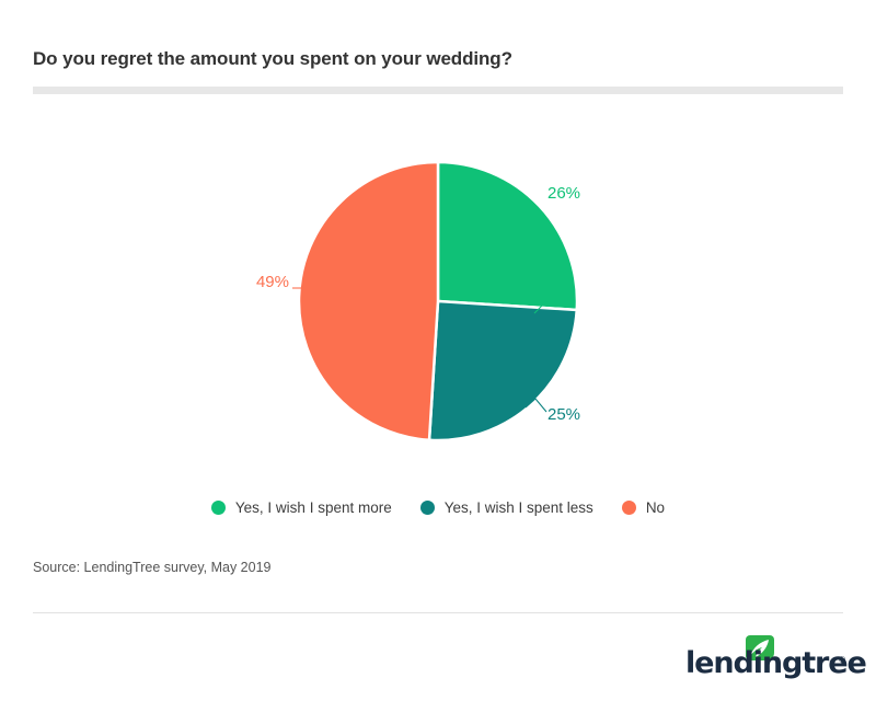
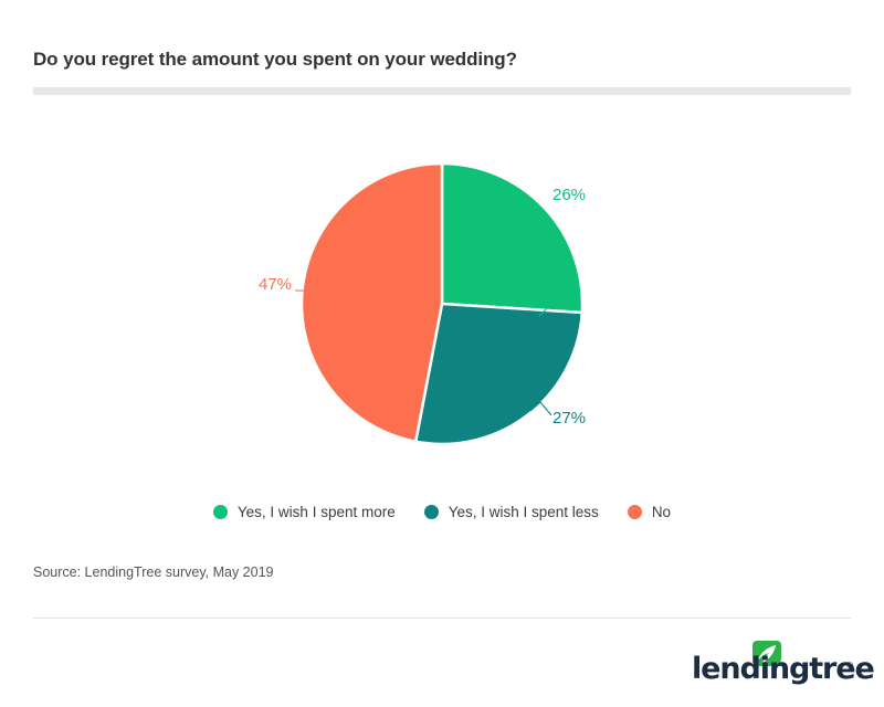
Yes, I wish I spent less: 25% -> 27%
No: 49% -> 47%
